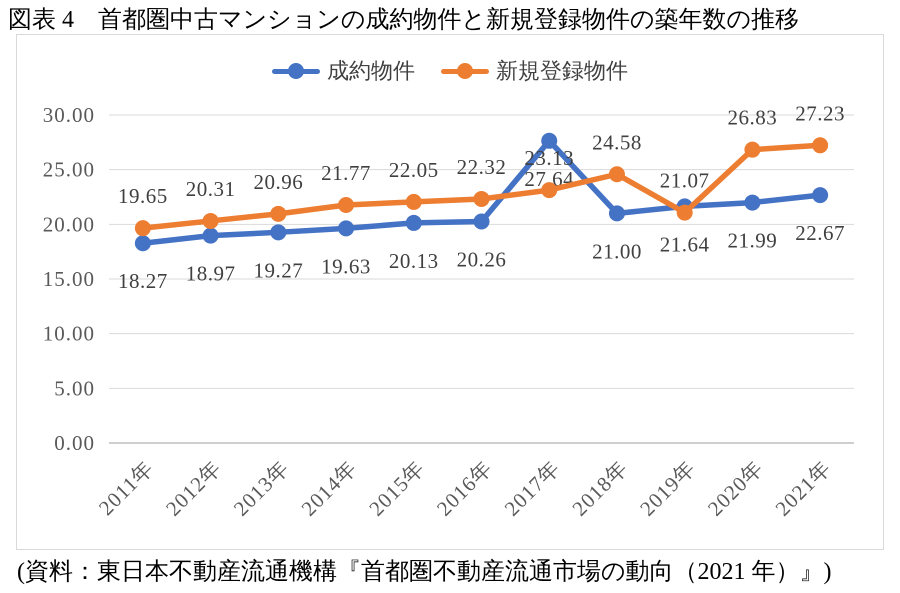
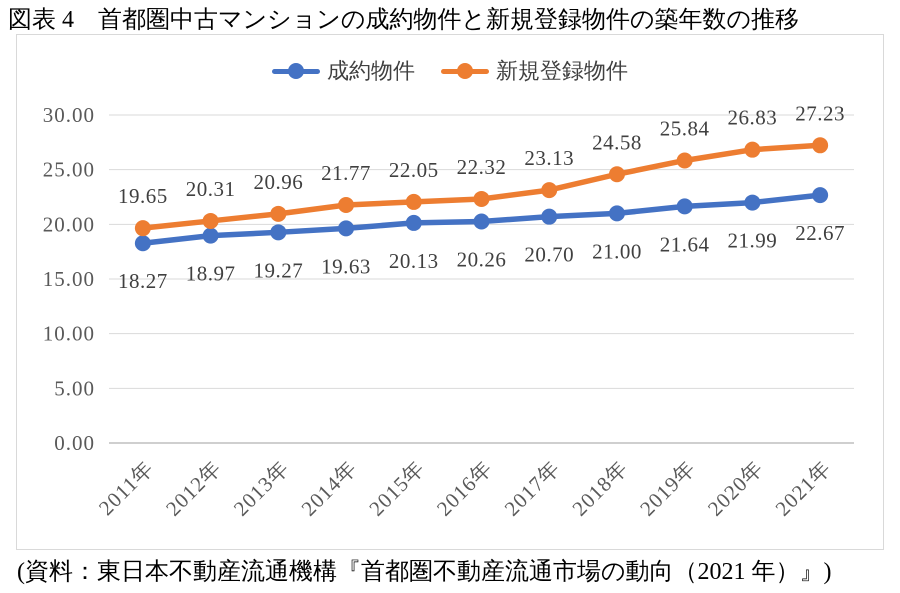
成約物件/2017年: 27.64 -> 20.70
新規登録物件/2019年: 21.07 -> 25.84
